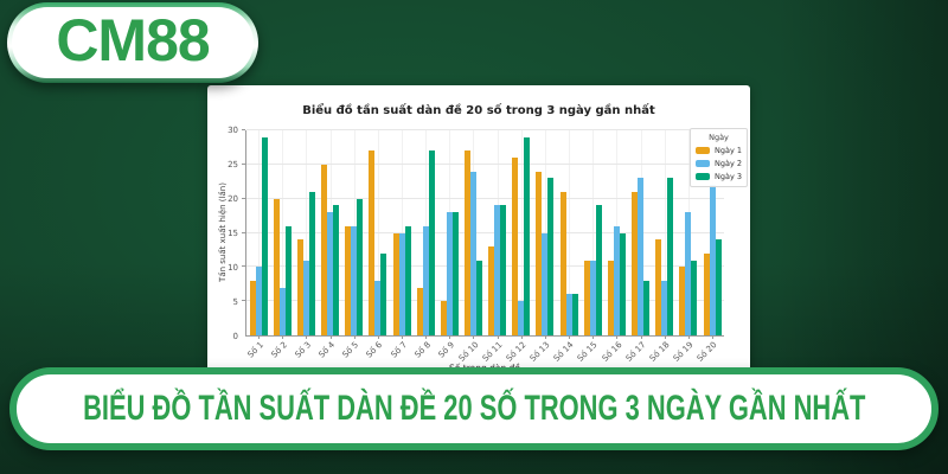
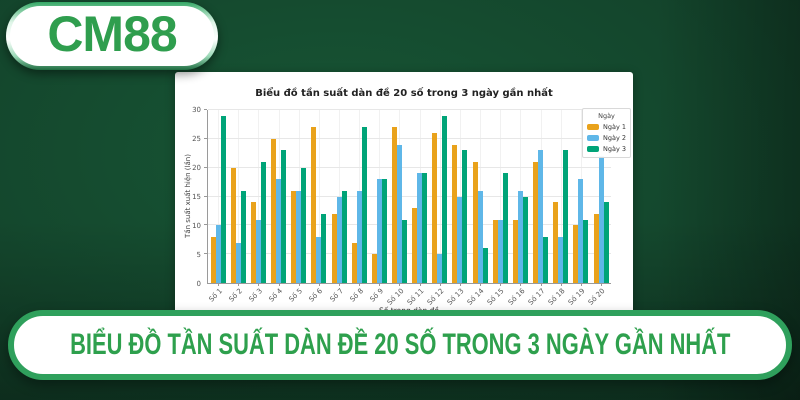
Ngày 3/Số 4: 19 -> 23
Ngày 1/Số 7: 15 -> 12
Ngày 2/Số 14: 6 -> 16
